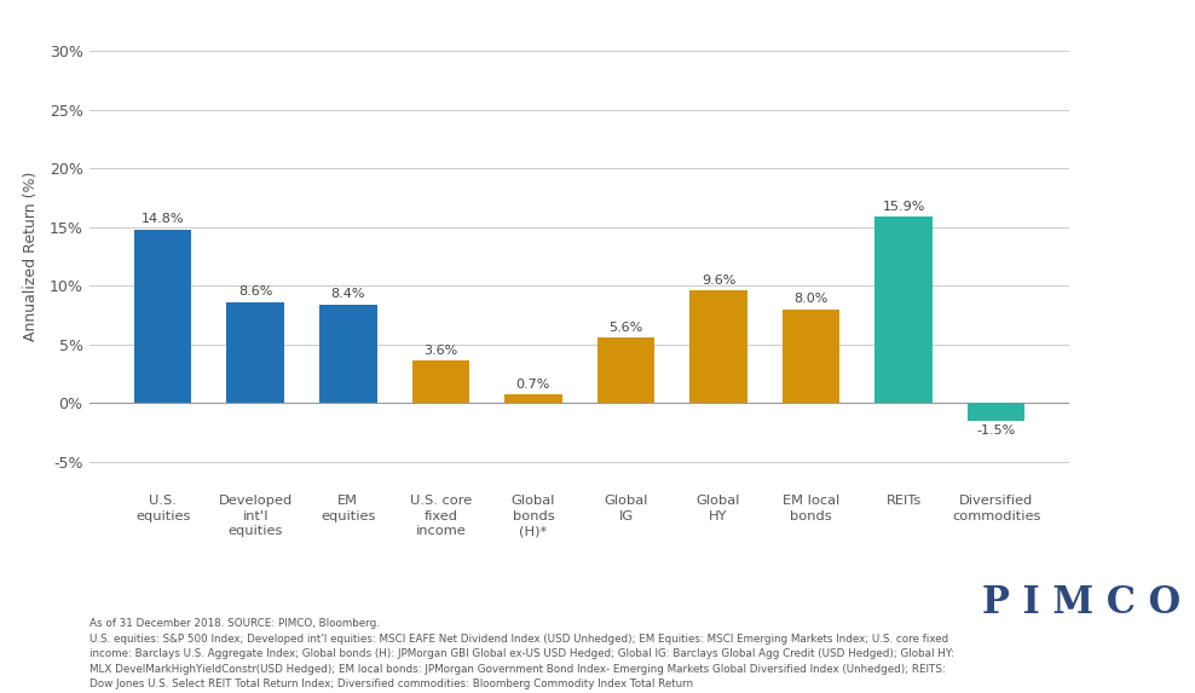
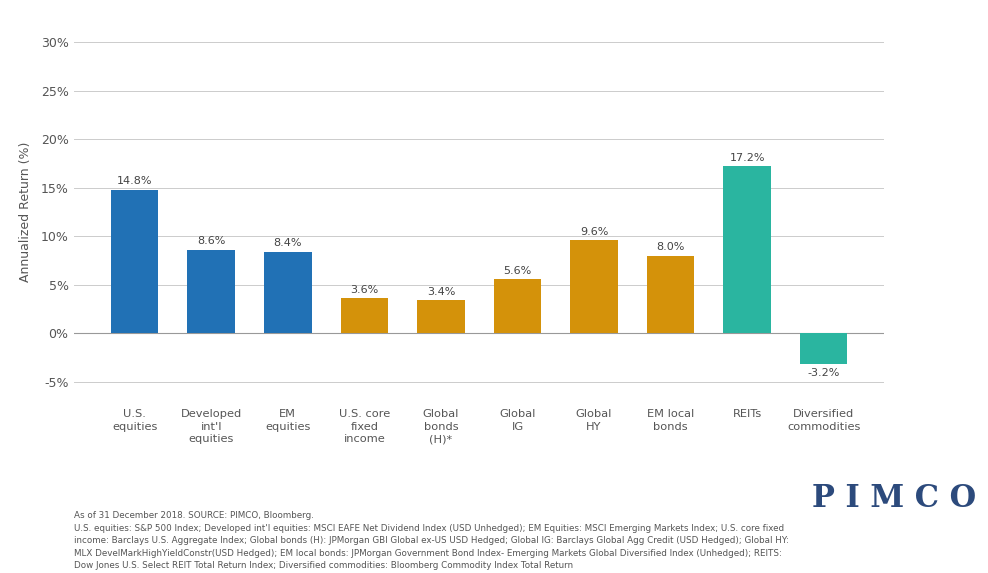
Global bonds (H)*: 0.7% -> 3.4%
REITs: 15.9% -> 17.2%
Diversified commodities: -1.5% -> -3.2%
